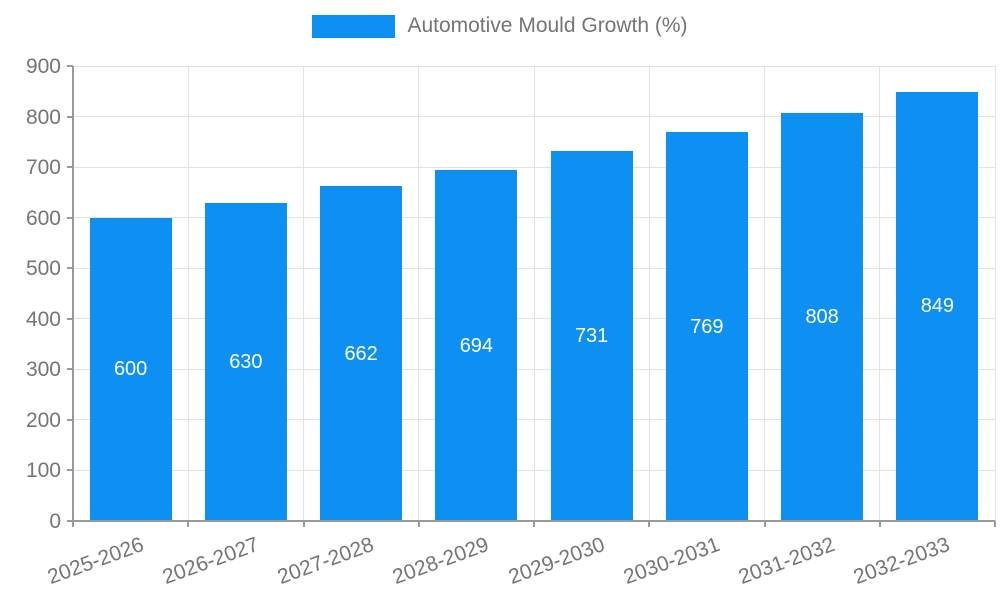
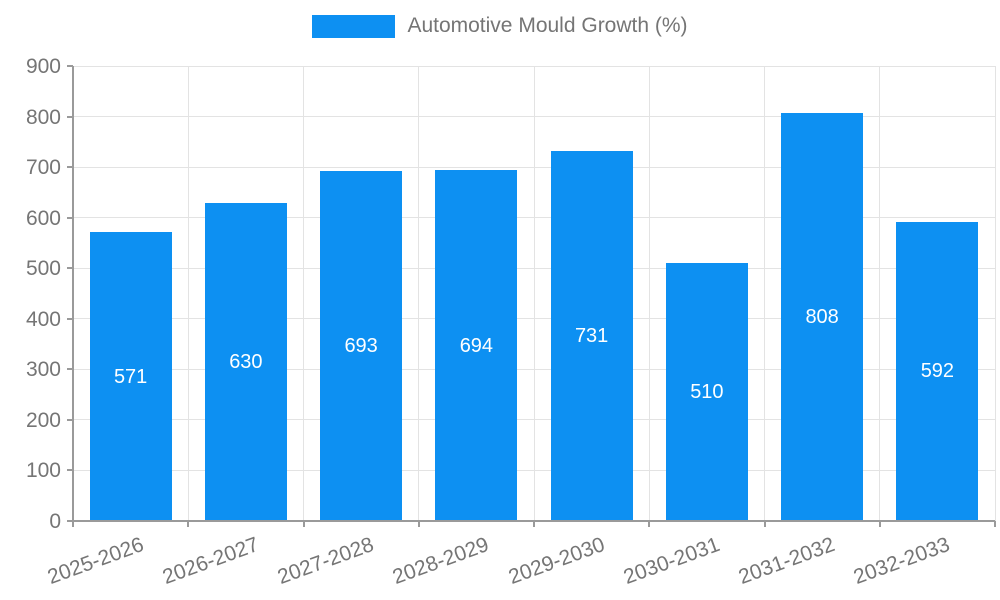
2025-2026: 600 -> 571
2027-2028: 662 -> 693
2030-2031: 769 -> 510
2032-2033: 849 -> 592
